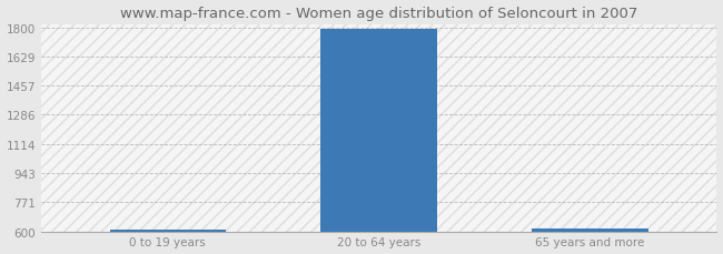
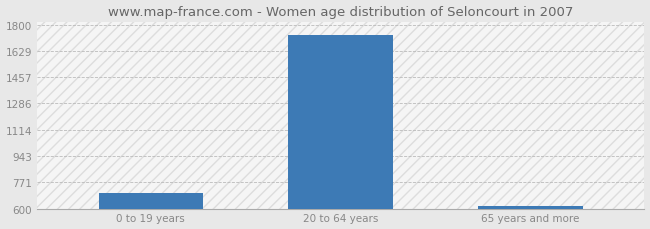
0 to 19 years: 610 -> 700
20 to 64 years: 1790 -> 1730
